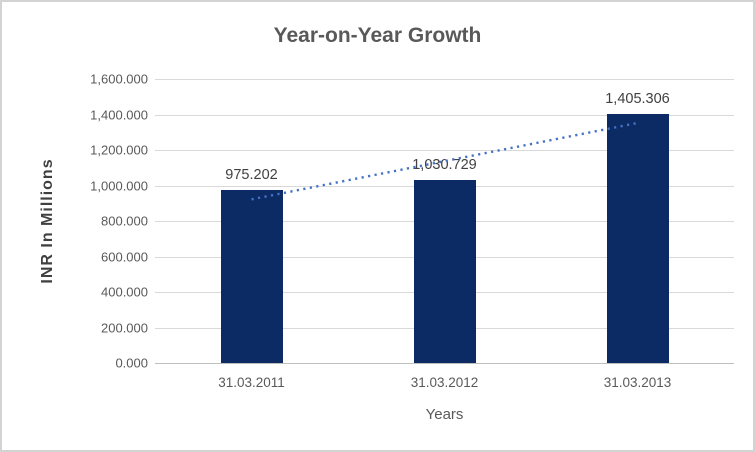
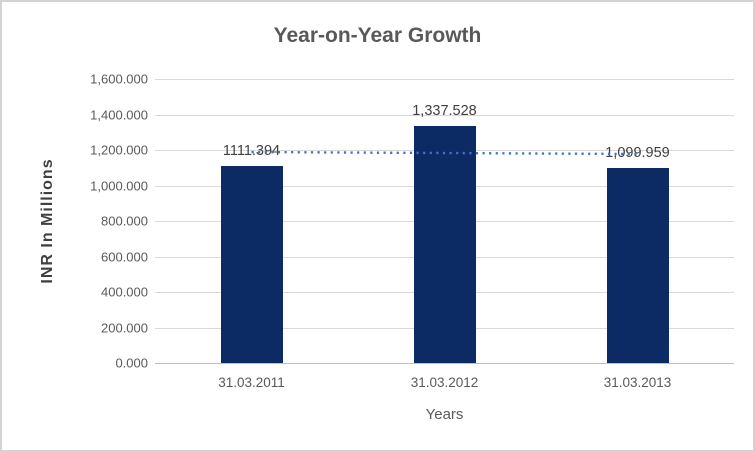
31.03.2011: 975.202 -> 1111.394
31.03.2012: 1,030.729 -> 1,337.528
31.03.2013: 1,405.306 -> 1,099.959
